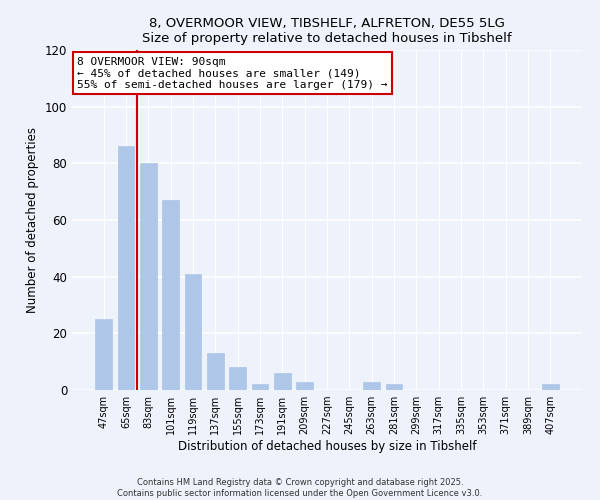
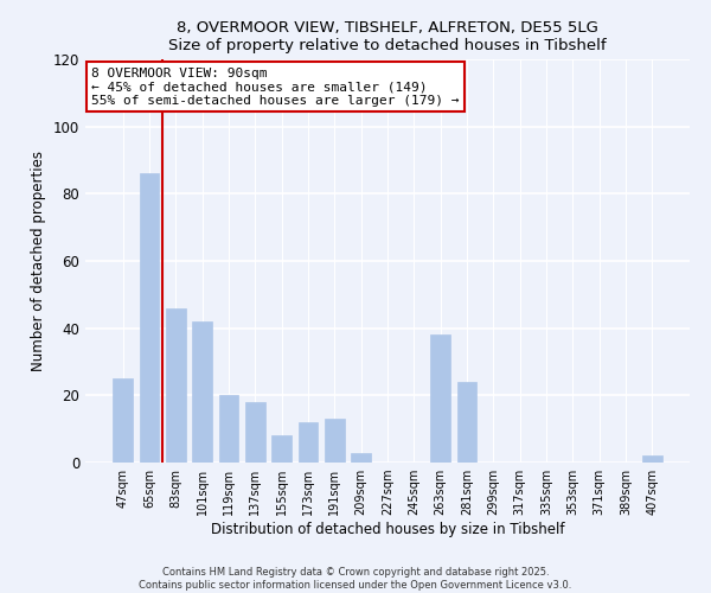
83sqm: 80 -> 46
101sqm: 67 -> 42
119sqm: 41 -> 20
137sqm: 13 -> 18
173sqm: 2 -> 12
191sqm: 6 -> 13
263sqm: 3 -> 38
281sqm: 2 -> 24
